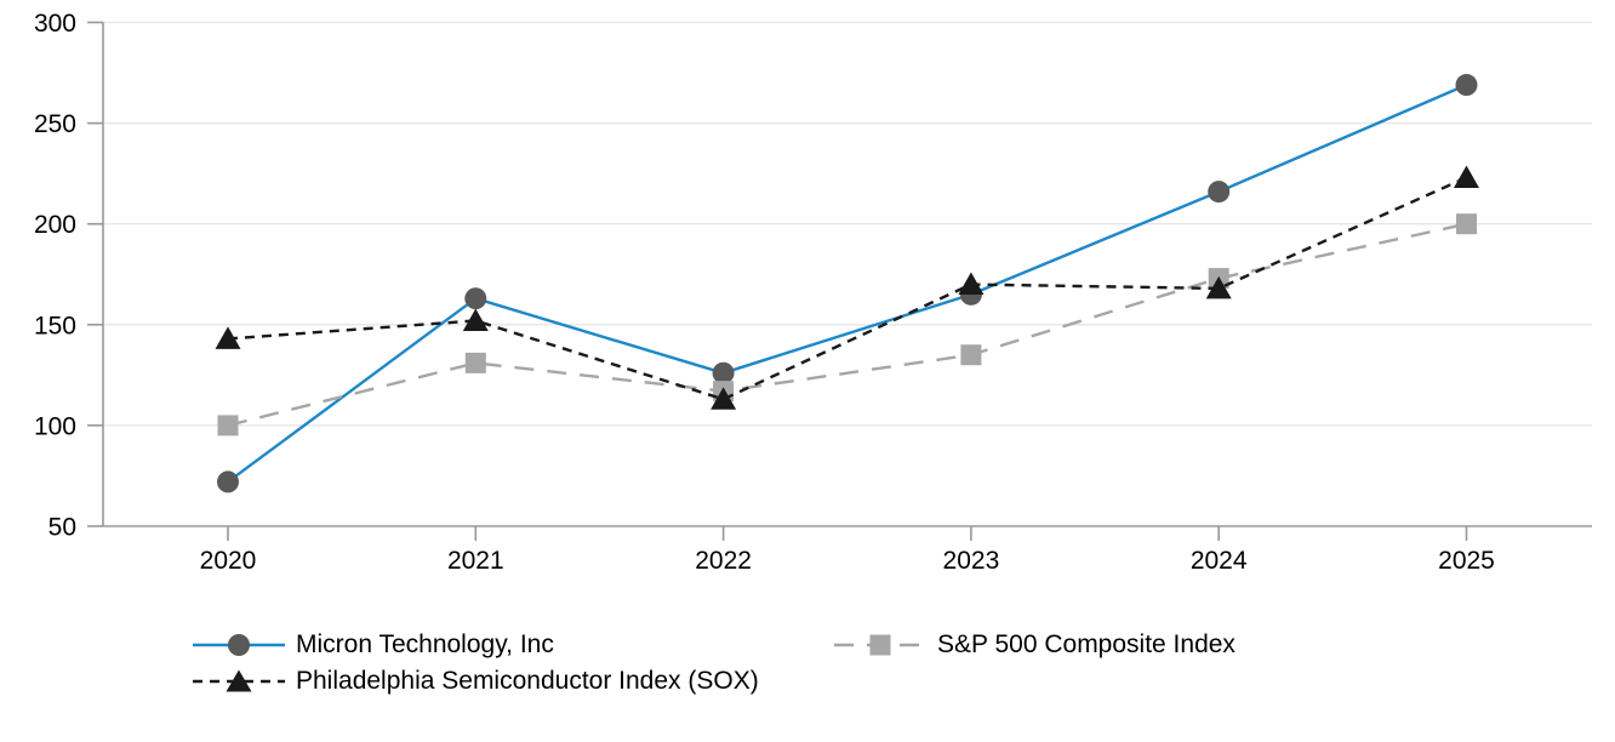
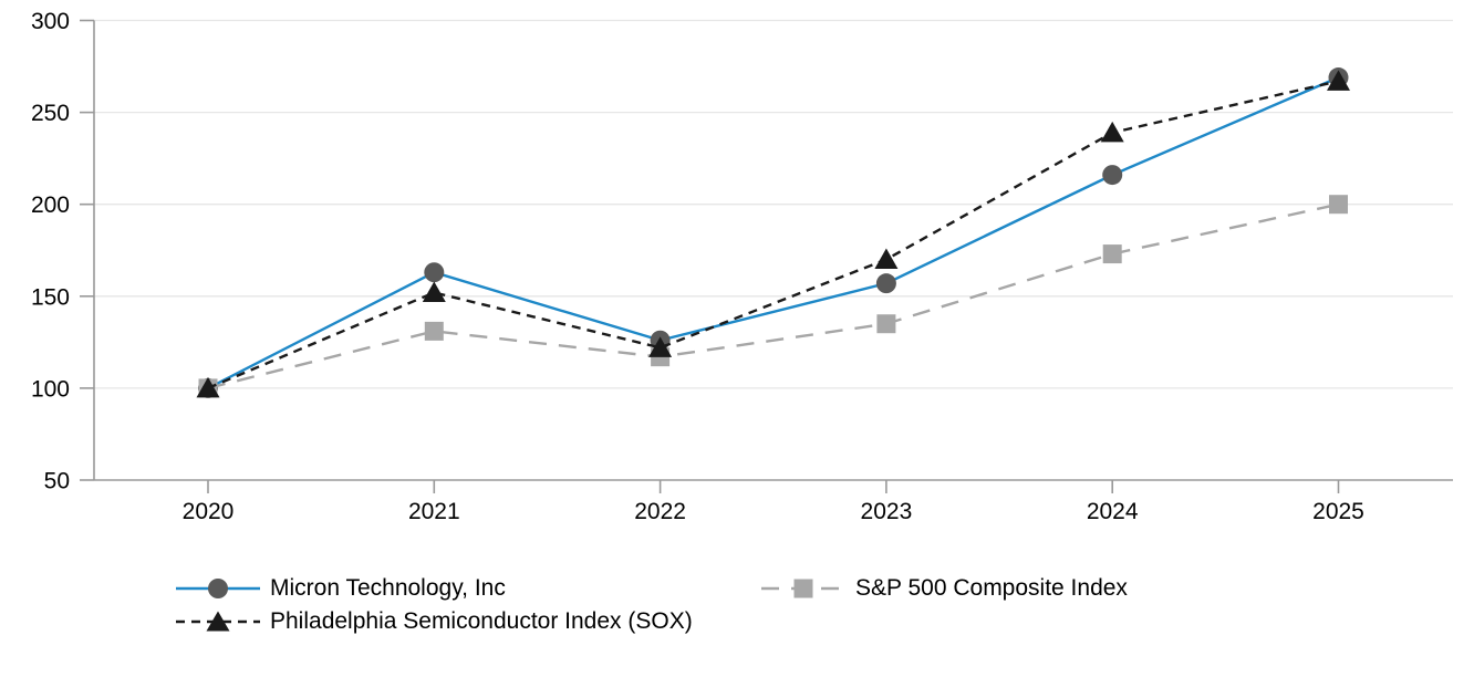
Micron Technology, Inc/2020: 72 -> 100
Philadelphia Semiconductor Index (SOX)/2020: 143 -> 100
Philadelphia Semiconductor Index (SOX)/2022: 113 -> 122
Micron Technology, Inc/2023: 165 -> 157
Philadelphia Semiconductor Index (SOX)/2024: 168 -> 239
Philadelphia Semiconductor Index (SOX)/2025: 223 -> 267
